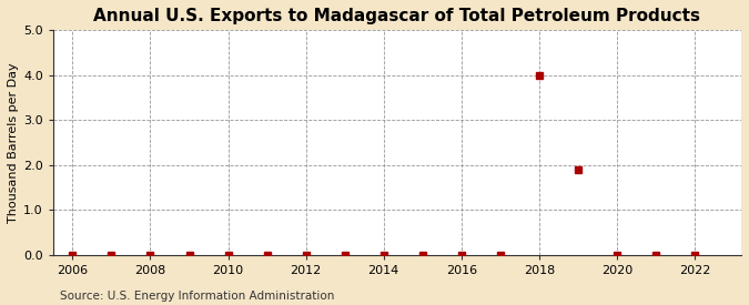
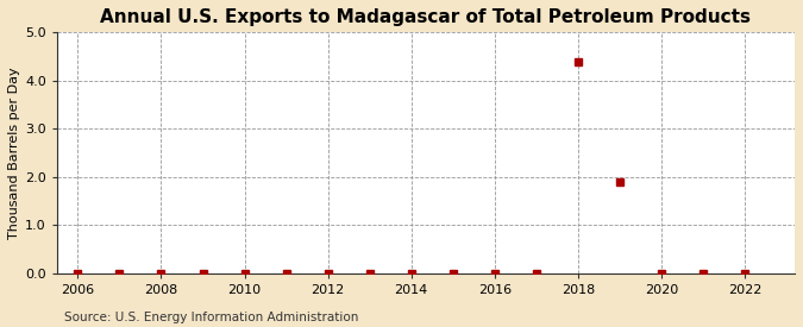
2018: 4.0 -> 4.4
